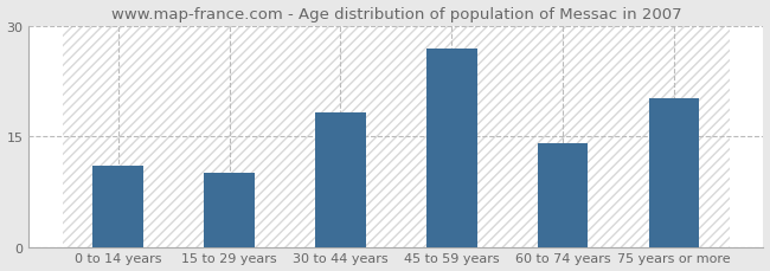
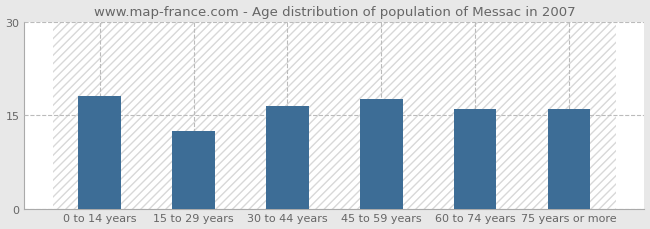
0 to 14 years: 11.0 -> 18.0
15 to 29 years: 10.0 -> 12.5
30 to 44 years: 18.2 -> 16.5
45 to 59 years: 26.8 -> 17.5
60 to 74 years: 14.0 -> 16.0
75 years or more: 20.2 -> 16.0
